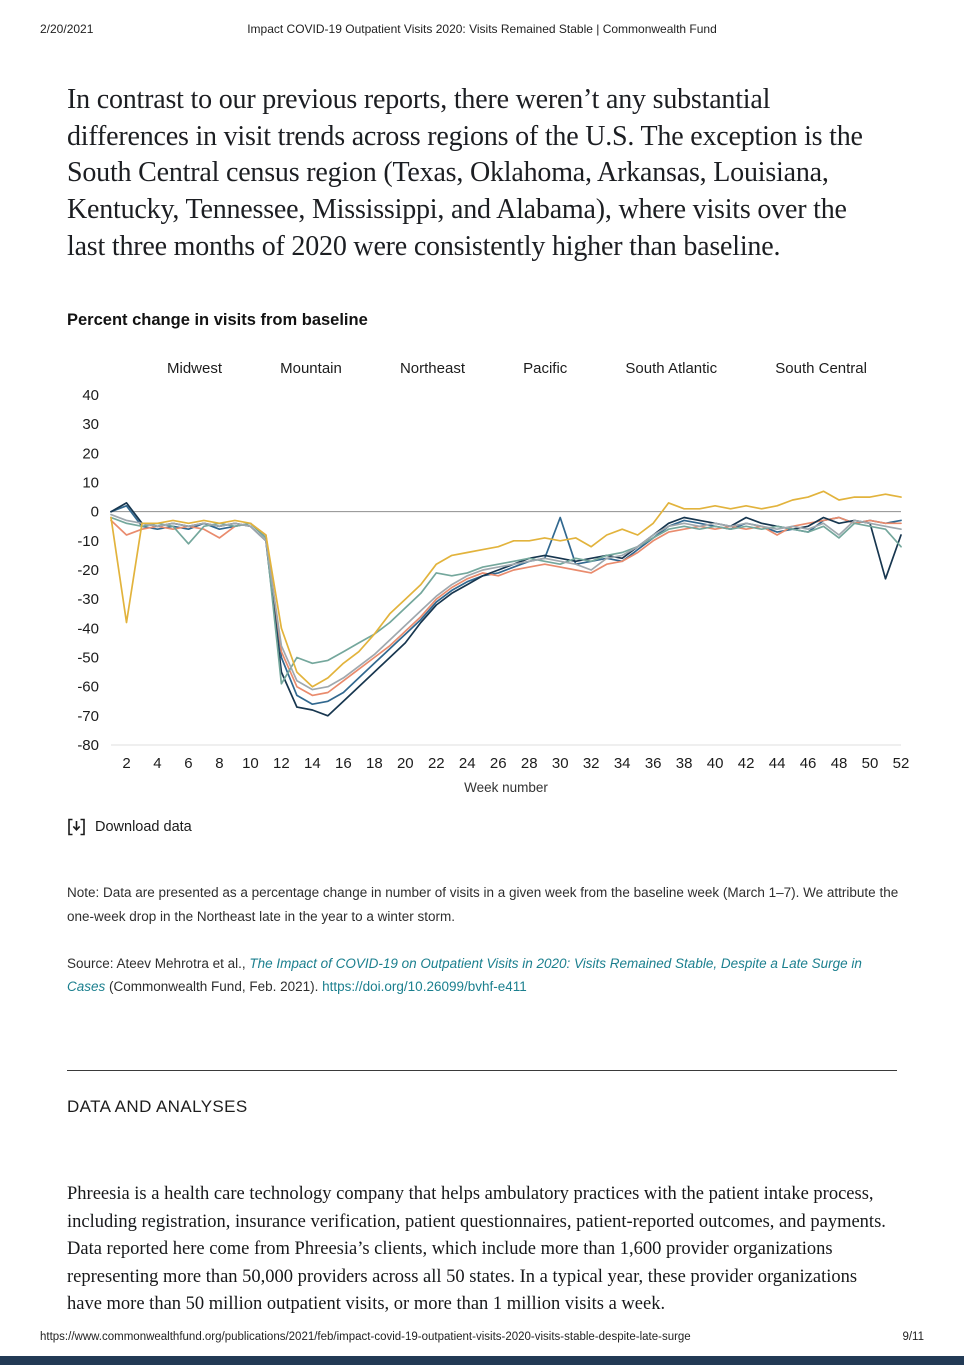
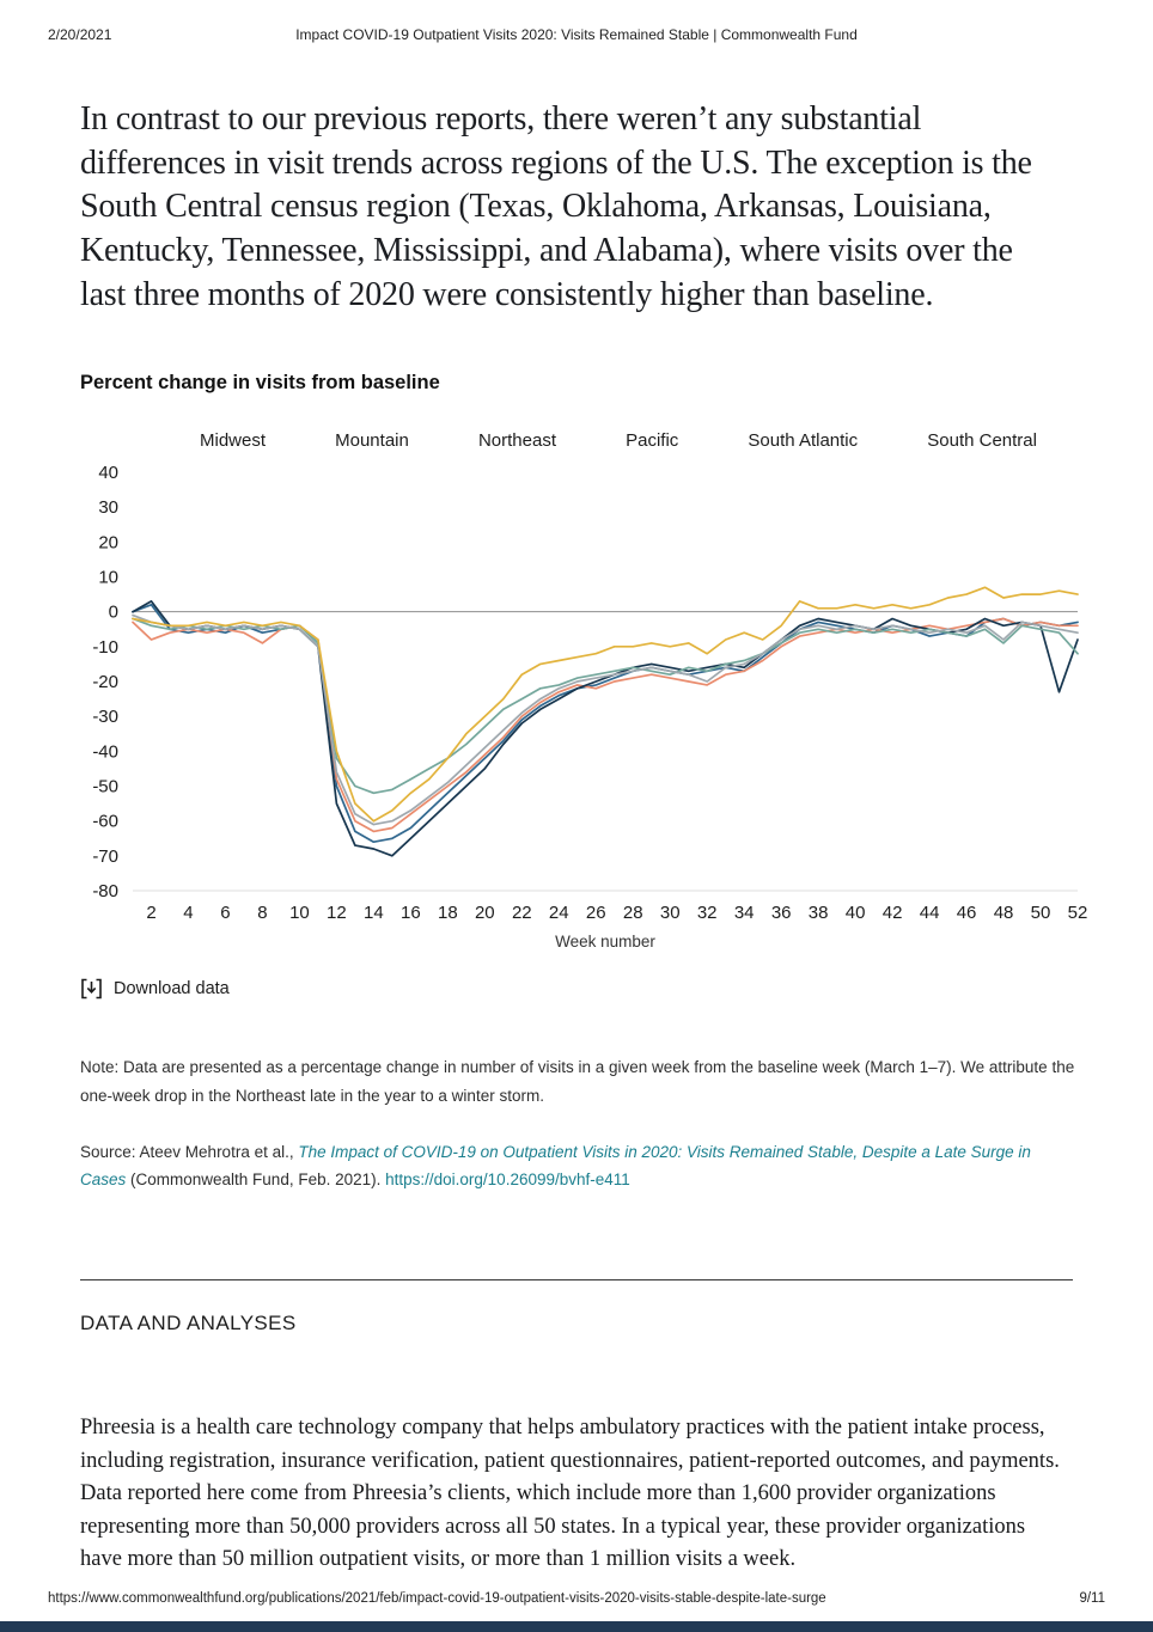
South Central/2: -38 -> -3
Pacific/6: -11 -> -4
Pacific/12: -59 -> -42
Pacific/22: -21 -> -25
Midwest/30: -2 -> -17
Mountain/44: -8 -> -4
